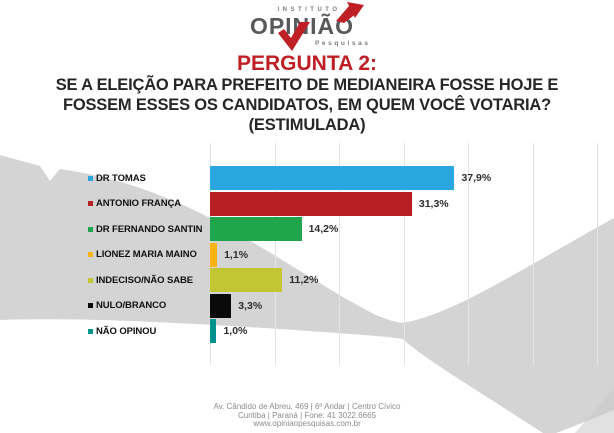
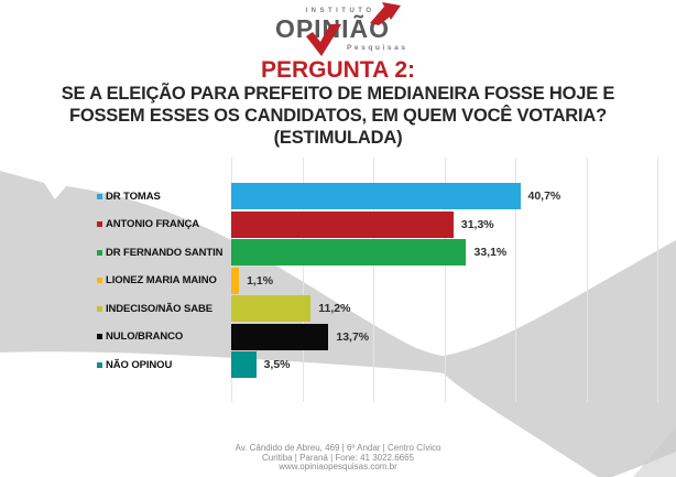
DR TOMAS: 37,9% -> 40,7%
DR FERNANDO SANTIN: 14,2% -> 33,1%
NULO/BRANCO: 3,3% -> 13,7%
NÃO OPINOU: 1,0% -> 3,5%
